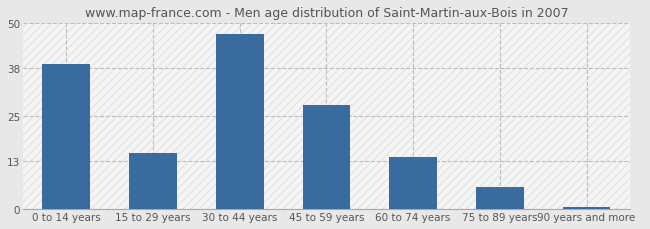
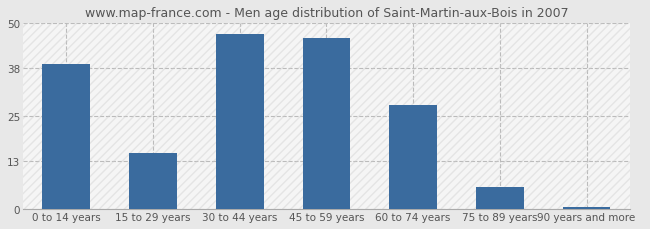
45 to 59 years: 28.0 -> 46.0
60 to 74 years: 14.0 -> 28.0
